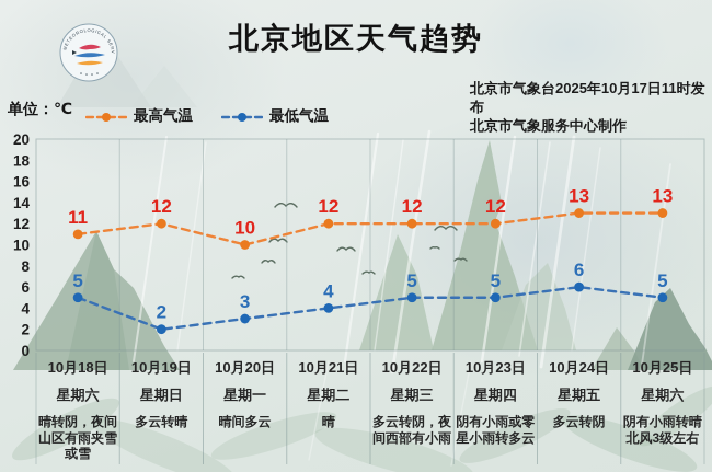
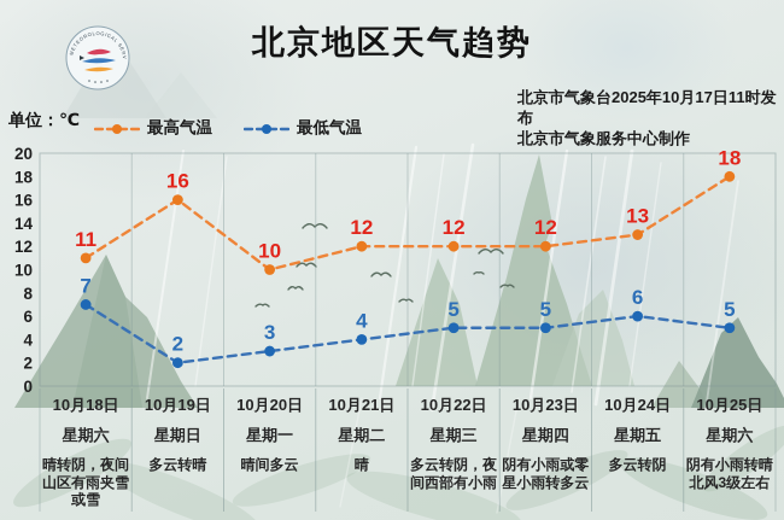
最低气温/10月18日: 5 -> 7
最高气温/10月19日: 12 -> 16
最高气温/10月25日: 13 -> 18
